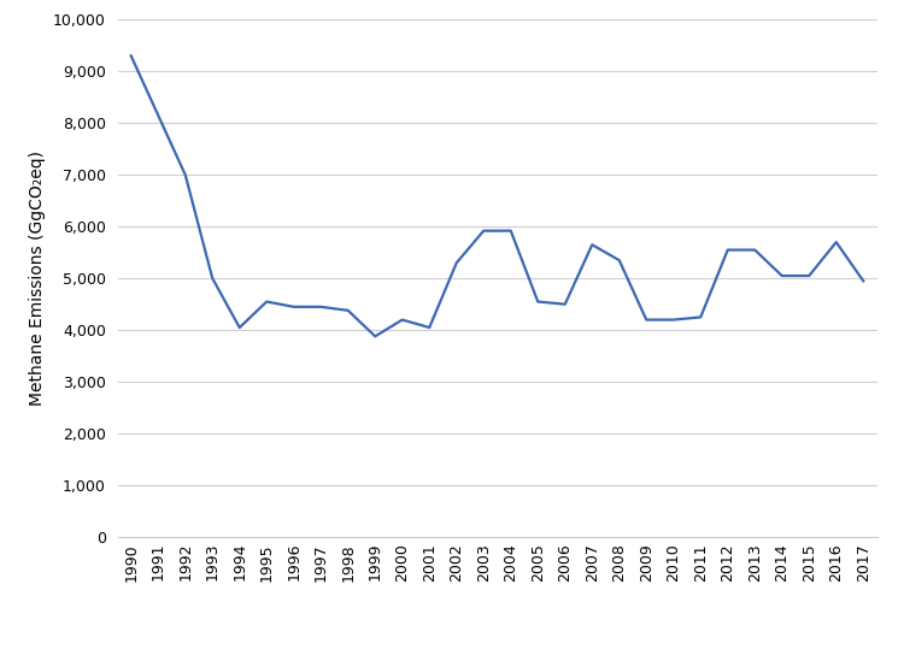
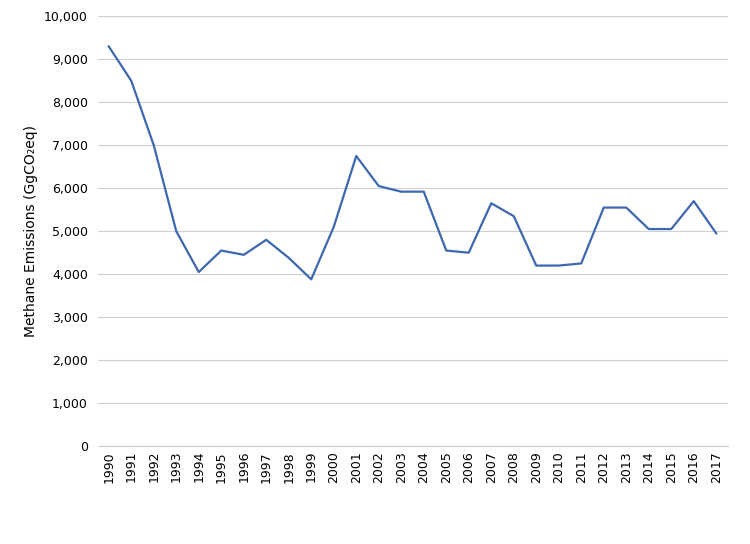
1991: 8,150 -> 8,500
1997: 4,450 -> 4,800
2000: 4,200 -> 5,100
2001: 4,050 -> 6,750
2002: 5,300 -> 6,050
